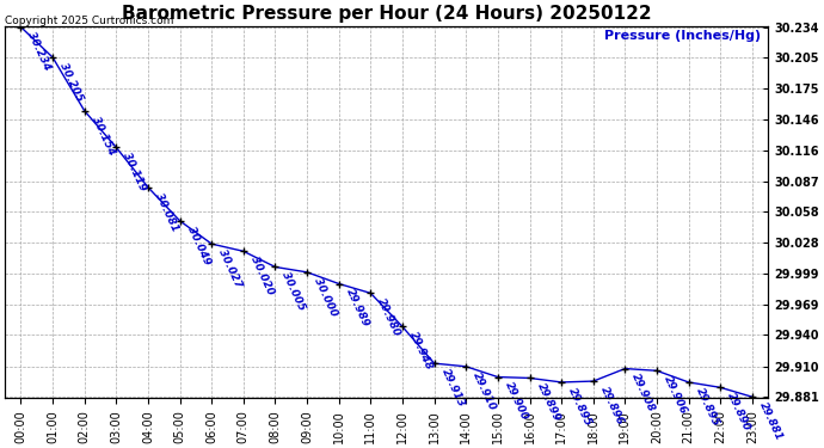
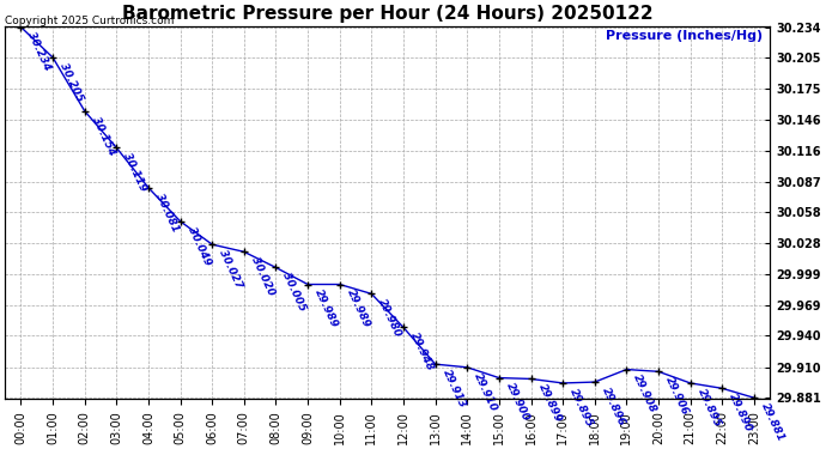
09:00: 30.000 -> 29.989
